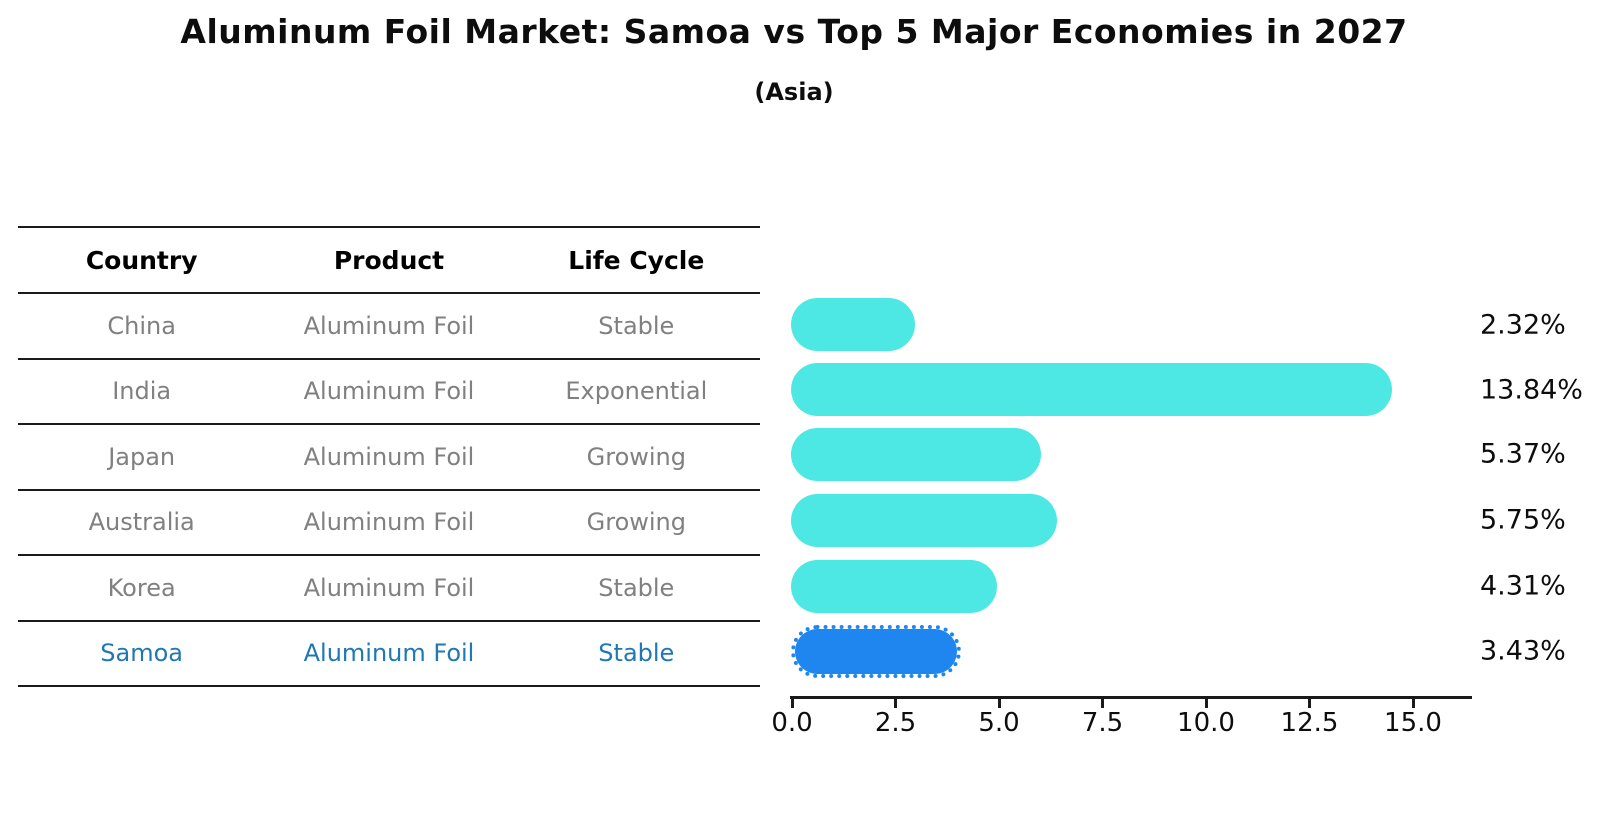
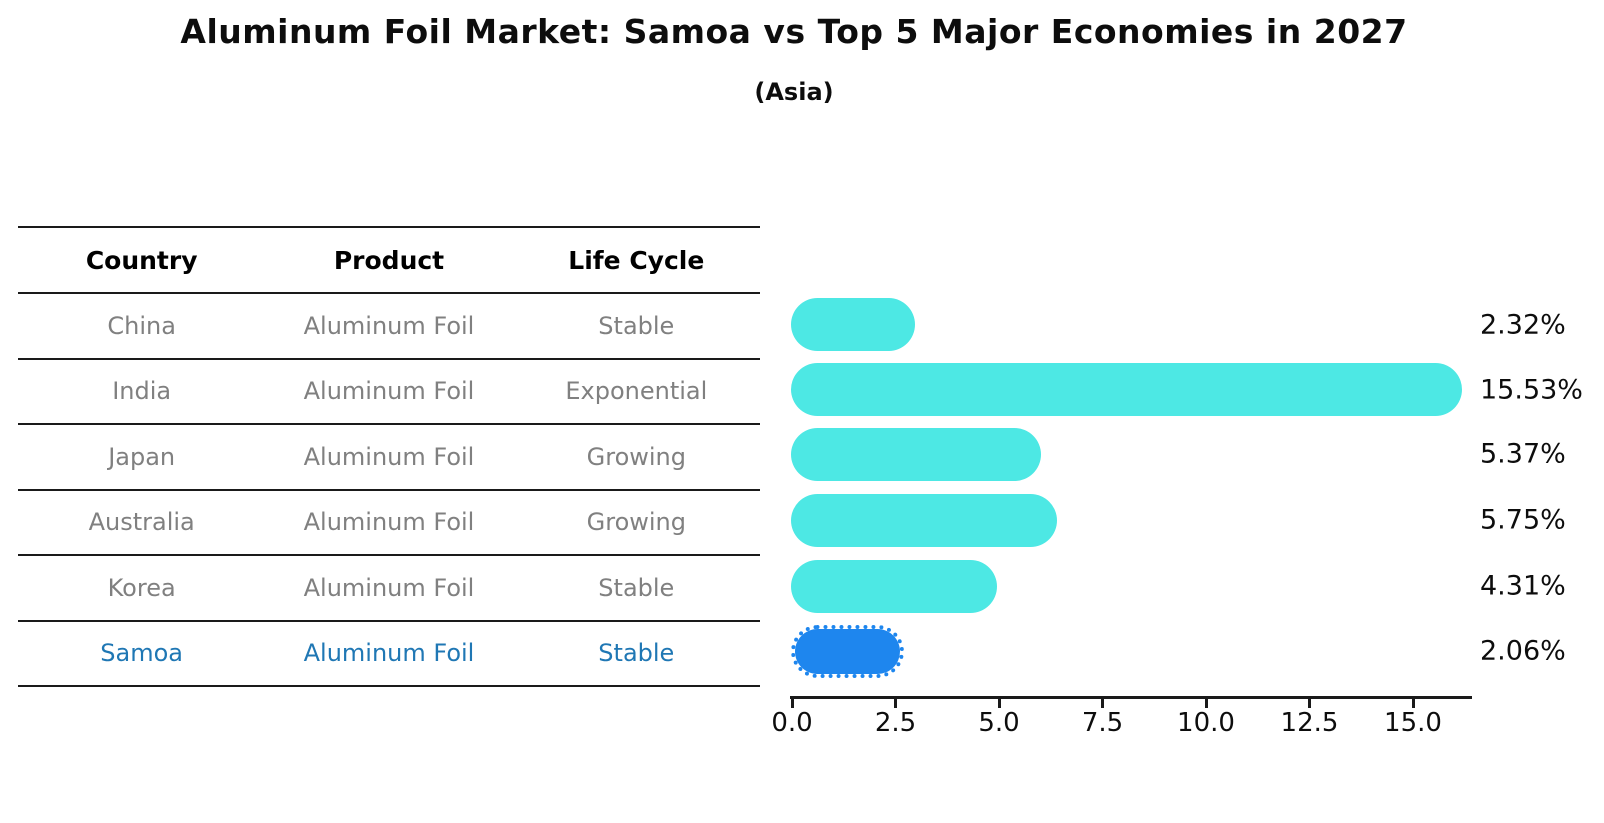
India: 13.84% -> 15.53%
Samoa: 3.43% -> 2.06%
